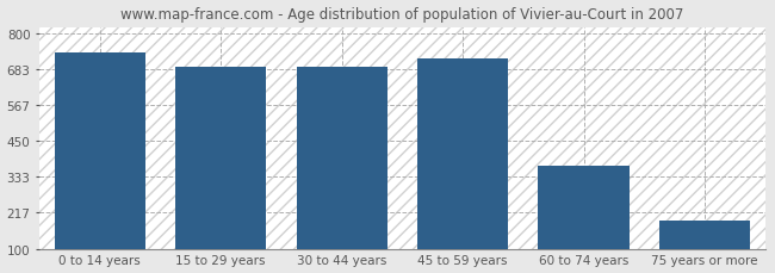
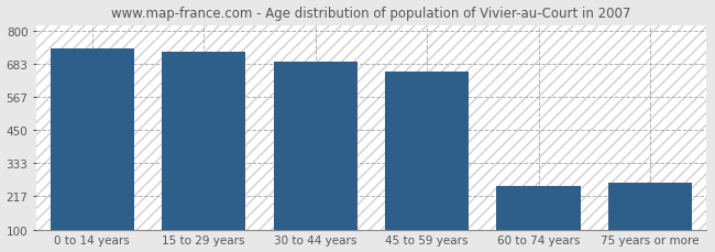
15 to 29 years: 693 -> 725
45 to 59 years: 718 -> 655
60 to 74 years: 370 -> 255
75 years or more: 193 -> 265
